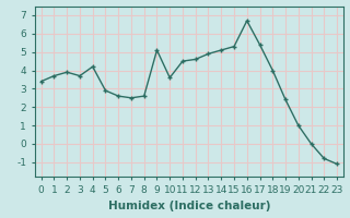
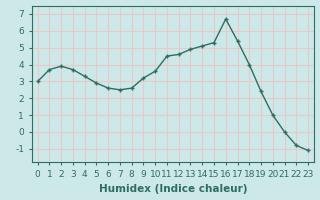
0: 3.4 -> 3.0
4: 4.2 -> 3.3
9: 5.1 -> 3.2
